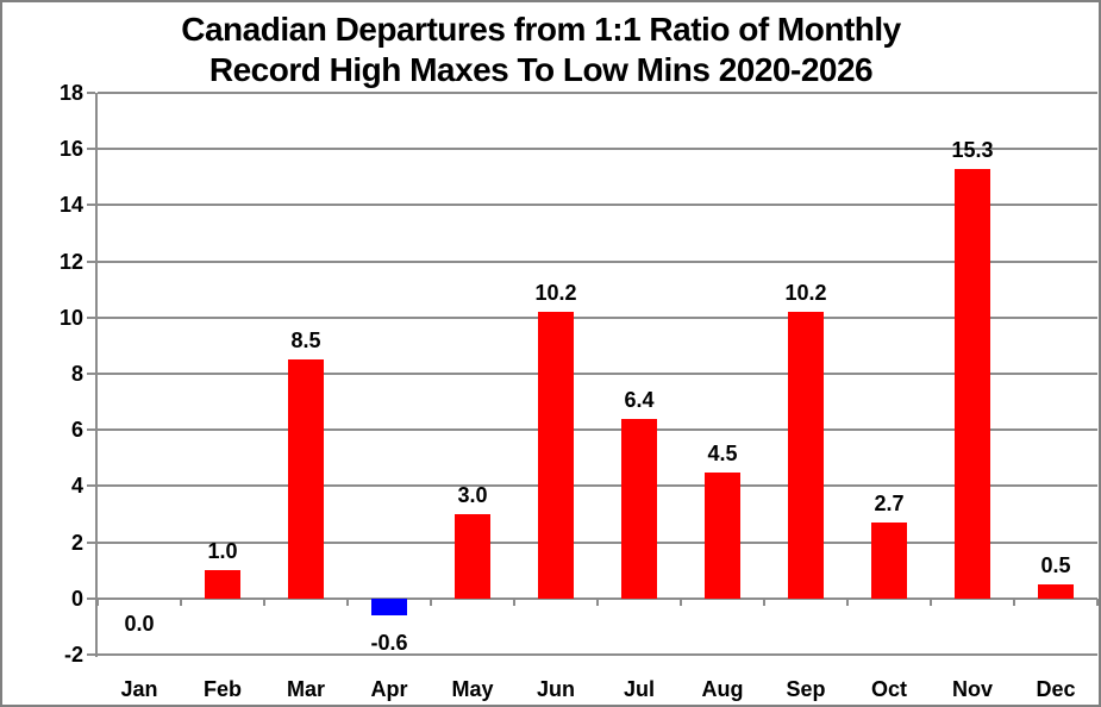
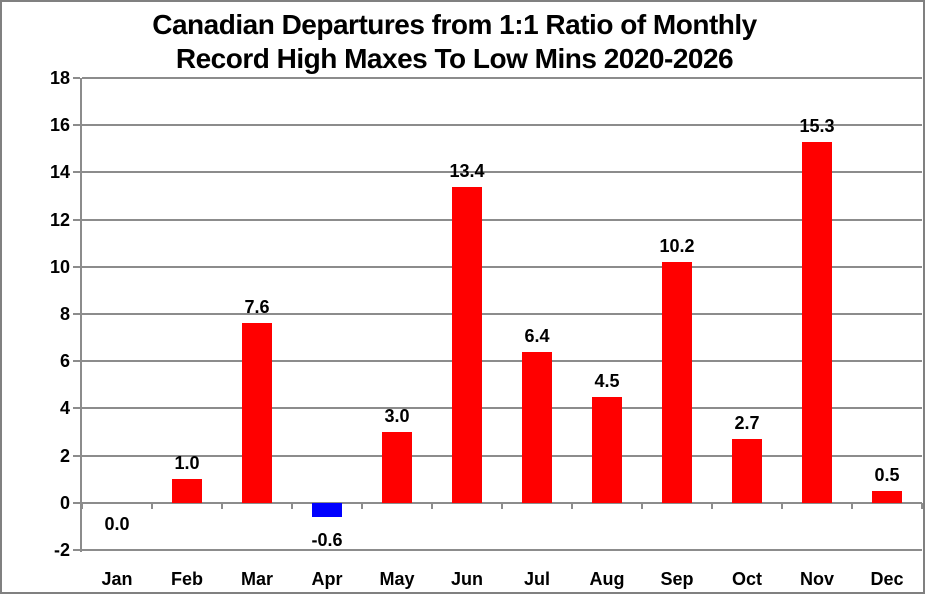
Mar: 8.5 -> 7.6
Jun: 10.2 -> 13.4
